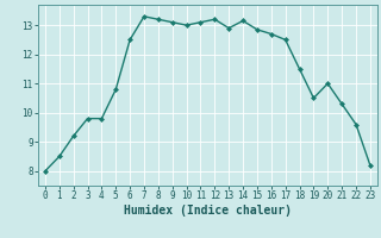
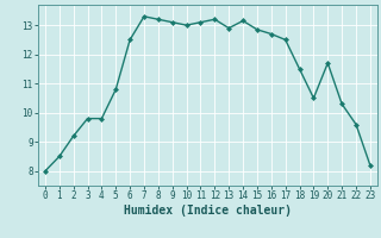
20: 11.00 -> 11.70
